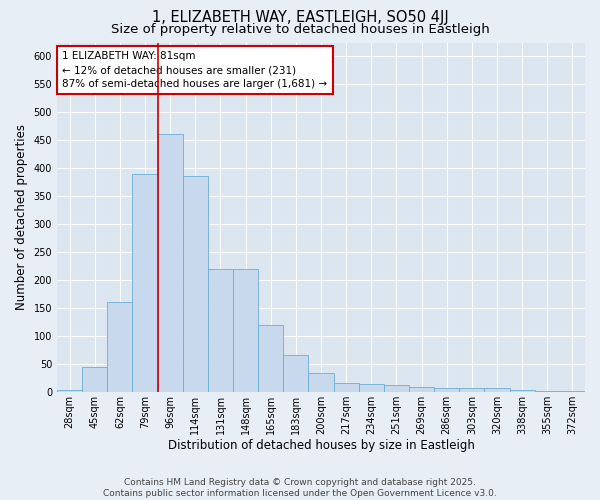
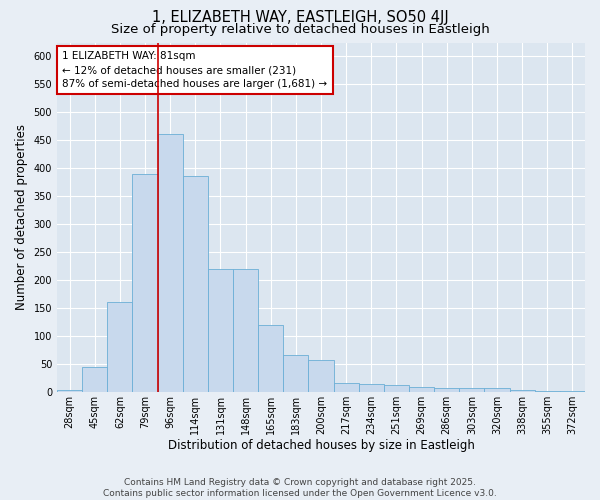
200sqm: 33 -> 56
